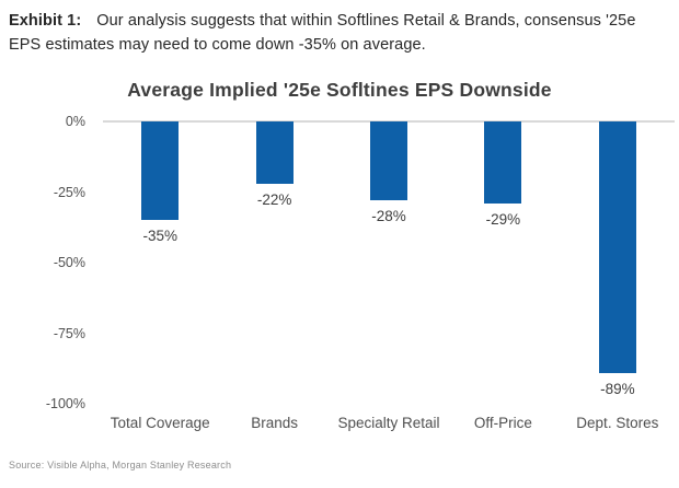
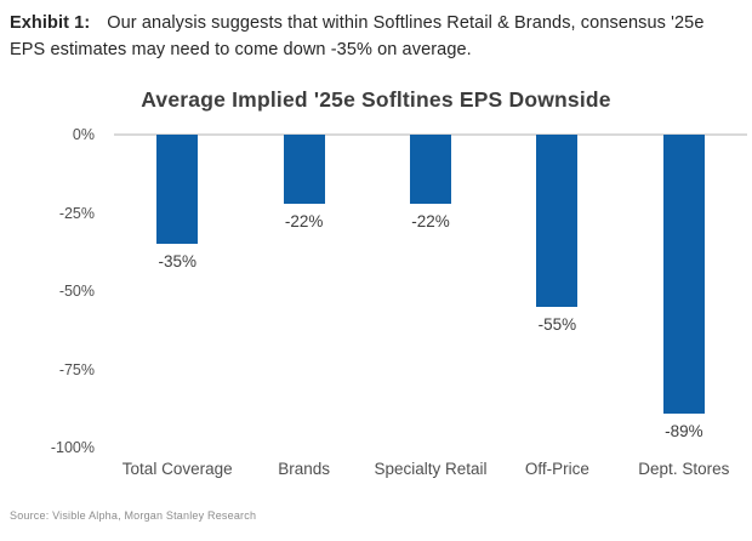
Specialty Retail: -28% -> -22%
Off-Price: -29% -> -55%
